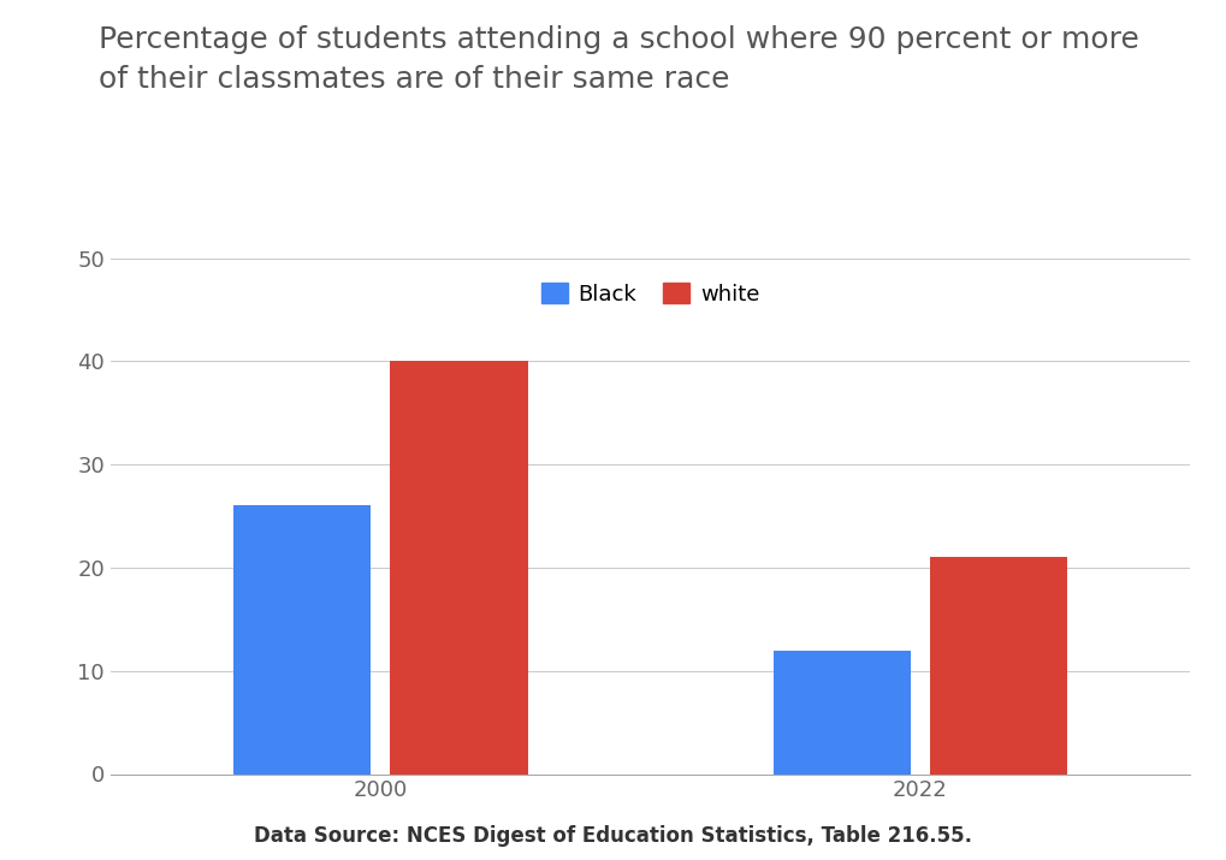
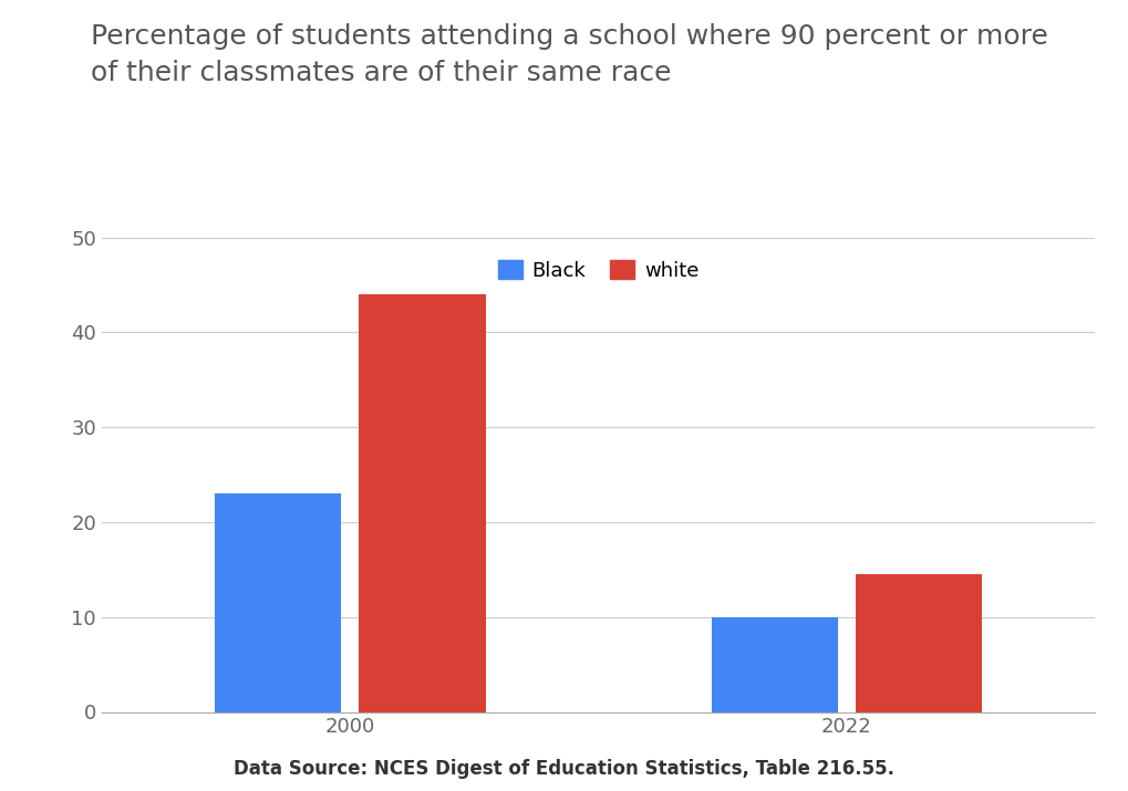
Black/2000: 26 -> 23
white/2000: 40.0 -> 44.0
Black/2022: 12 -> 10
white/2022: 21.0 -> 14.5
